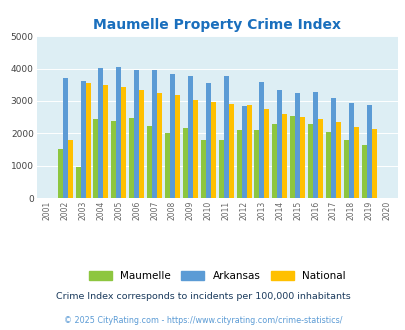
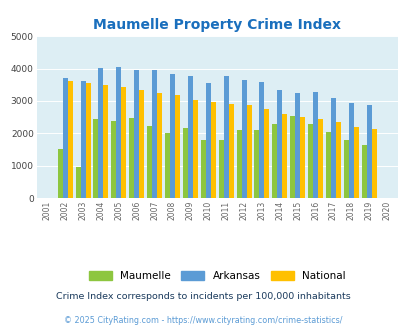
National/2002: 1800 -> 3620
Arkansas/2012: 2850 -> 3660
